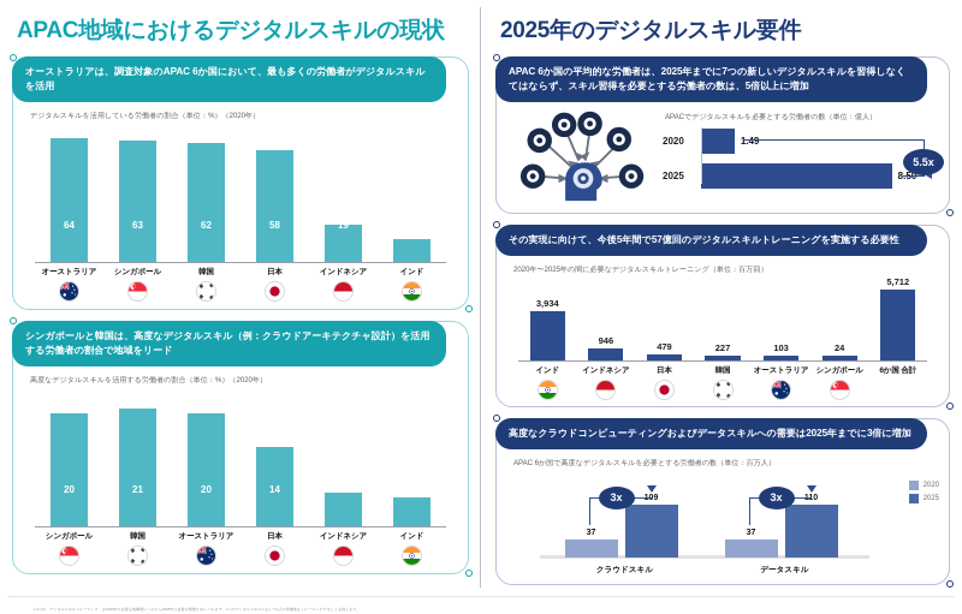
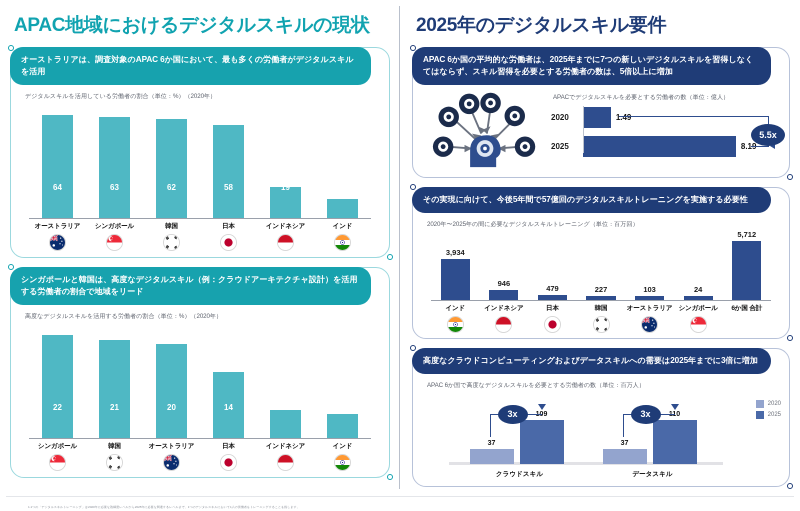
高度なデジタルスキルを活用する労働者の割合（単位：%）（2020年）/シンガポール: 20 -> 22
APACでデジタルスキルを必要とする労働者の数（単位：億人）/2025: 8.50 -> 8.19
